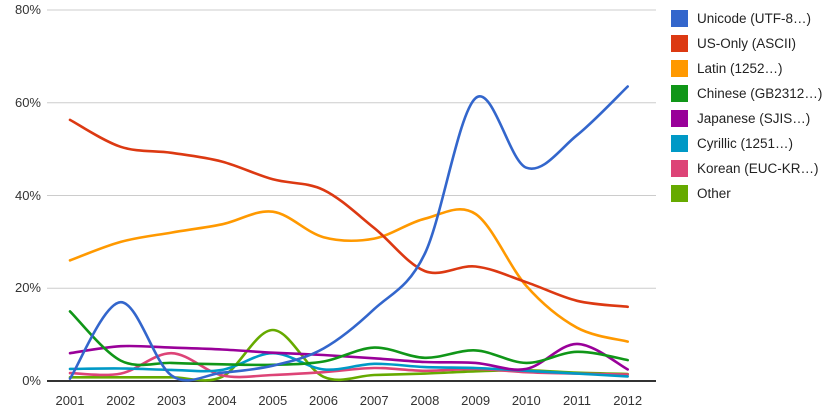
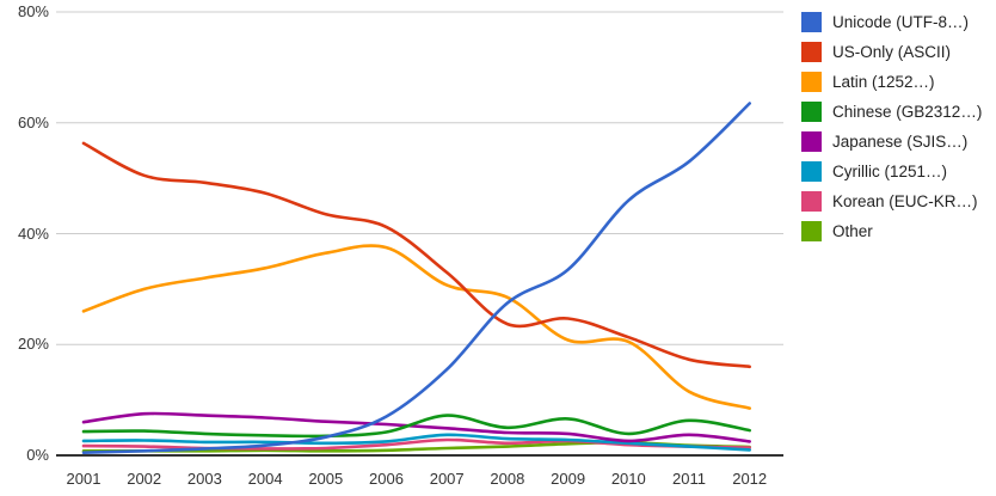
Chinese (GB2312…)/2001: 15% -> 4%
Unicode (UTF-8…)/2002: 17% -> 1%
Korean (EUC-KR…)/2003: 6% -> 1%
Cyrillic (1251…)/2005: 6% -> 2%
Other/2005: 11% -> 1%
Latin (1252…)/2006: 31% -> 38%
Latin (1252…)/2008: 35% -> 28%
Unicode (UTF-8…)/2009: 61% -> 34%
Latin (1252…)/2009: 36% -> 21%
Japanese (SJIS…)/2011: 8% -> 4%
